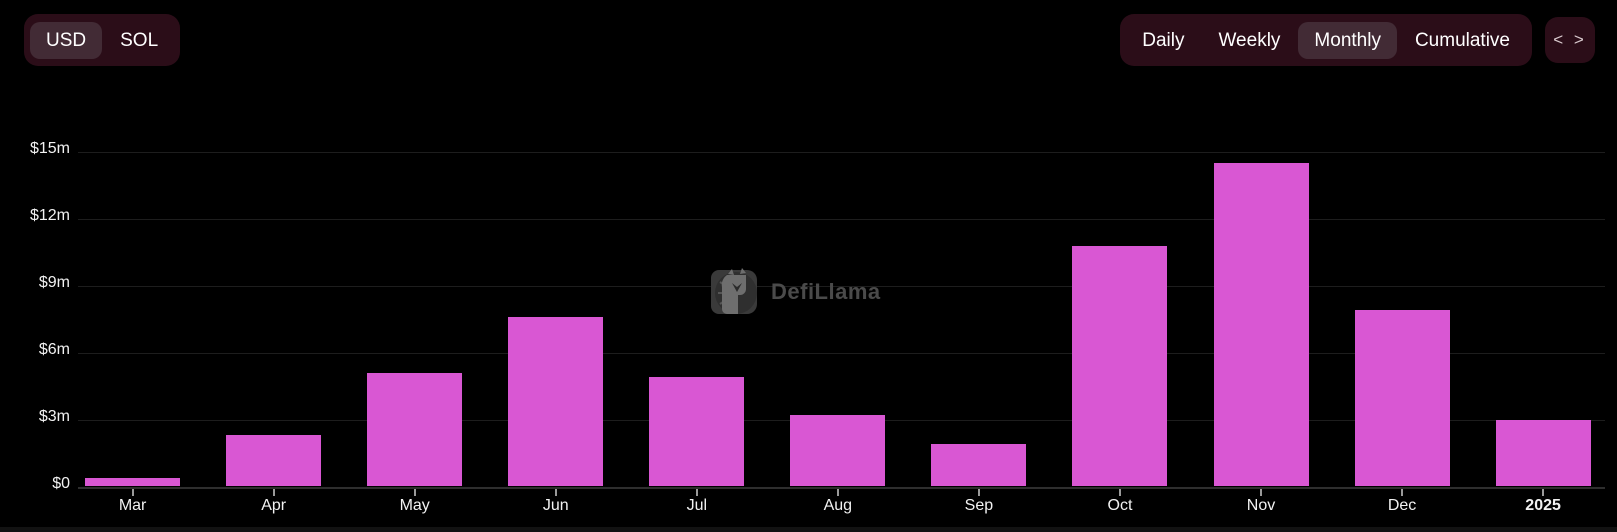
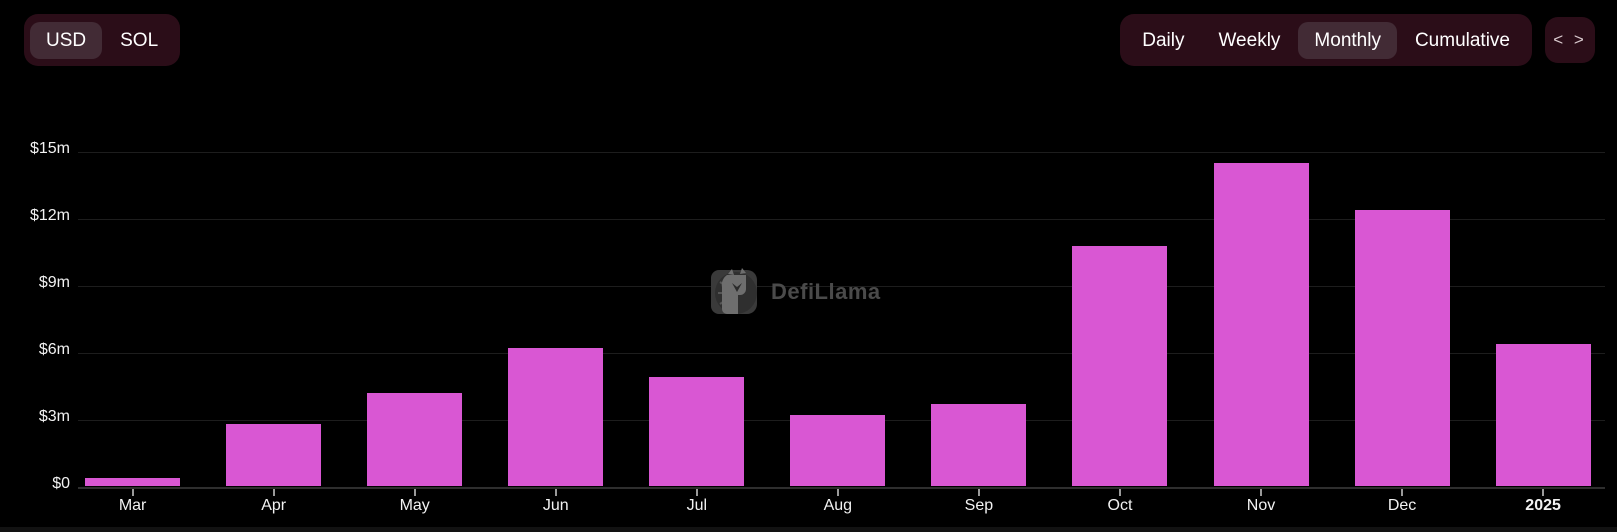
Apr: $2.3m -> $2.8m
May: $5.1m -> $4.2m
Jun: $7.6m -> $6.2m
Sep: $1.9m -> $3.7m
Dec: $7.9m -> $12.4m
2025: $3.0m -> $6.4m
